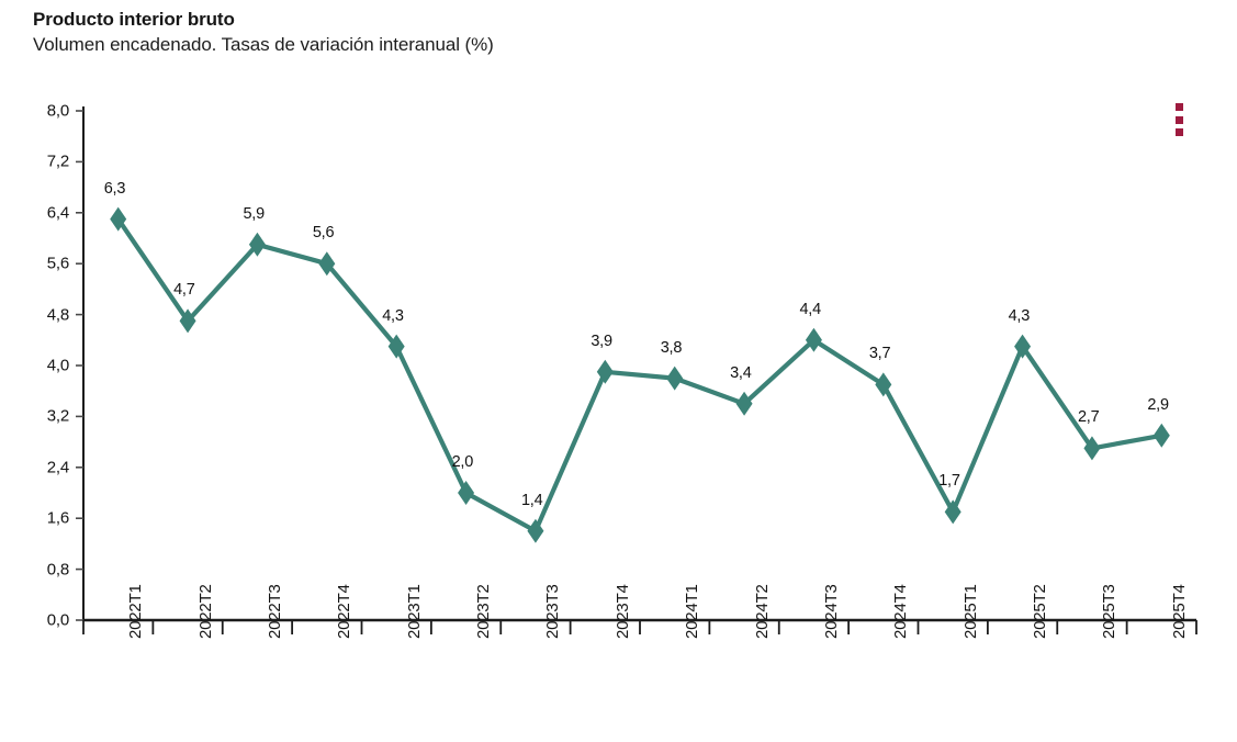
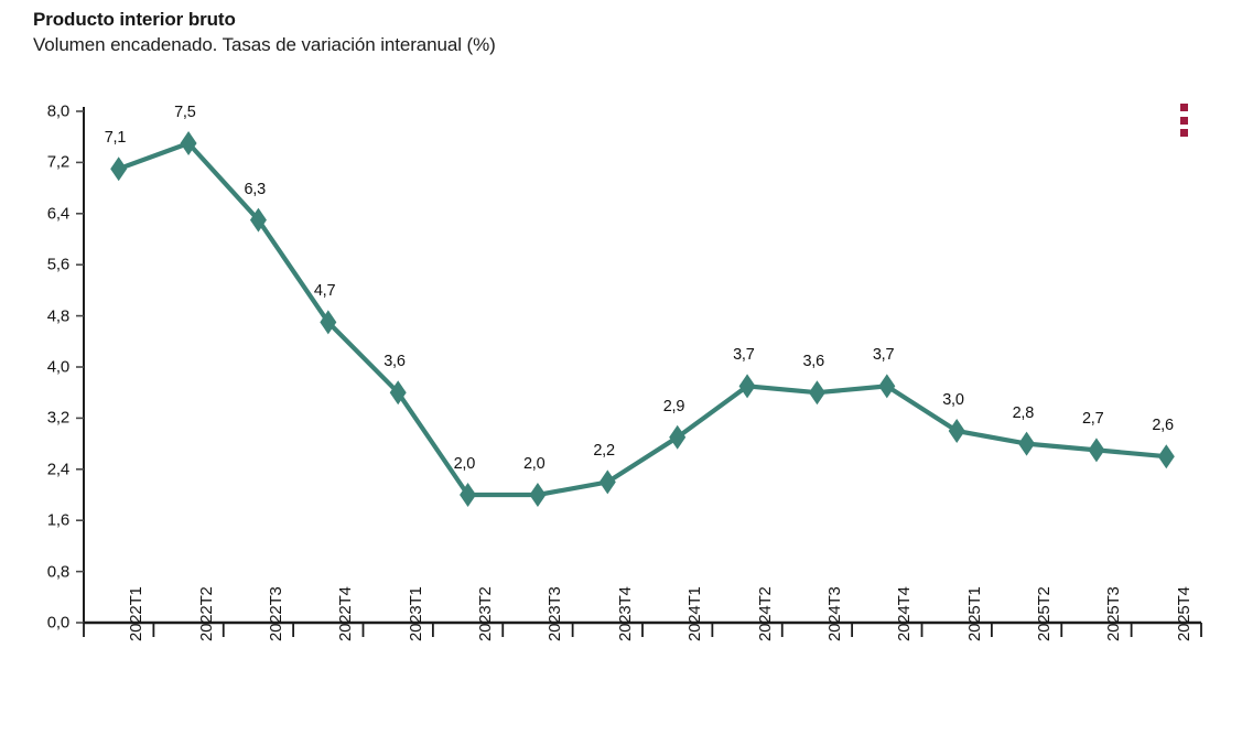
2022T1: 6,3 -> 7,1
2022T2: 4,7 -> 7,5
2022T3: 5,9 -> 6,3
2022T4: 5,6 -> 4,7
2023T1: 4,3 -> 3,6
2023T3: 1,4 -> 2,0
2023T4: 3,9 -> 2,2
2024T1: 3,8 -> 2,9
2024T2: 3,4 -> 3,7
2024T3: 4,4 -> 3,6
2025T1: 1,7 -> 3,0
2025T2: 4,3 -> 2,8
2025T4: 2,9 -> 2,6
